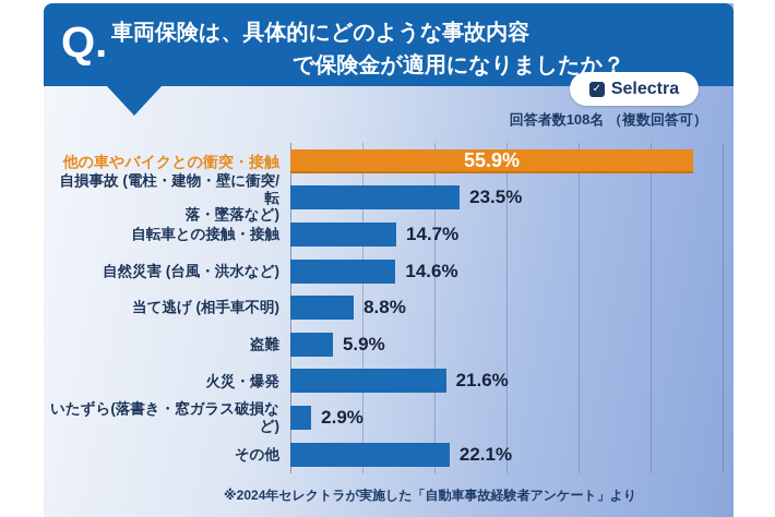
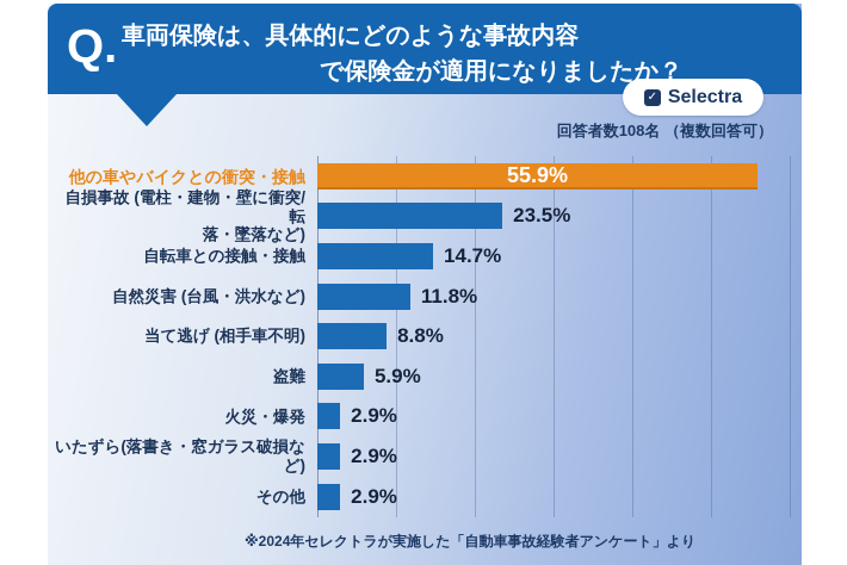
自然災害 (台風・洪水など): 14.6% -> 11.8%
火災・爆発: 21.6% -> 2.9%
その他: 22.1% -> 2.9%
